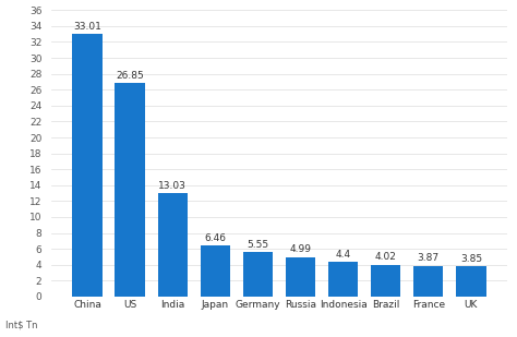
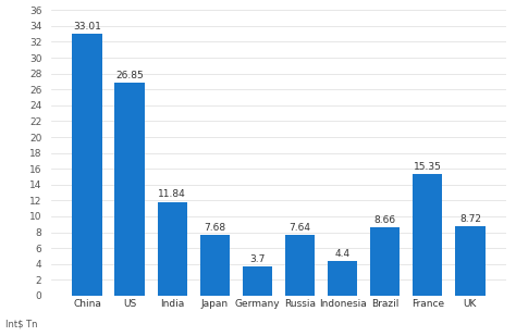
India: 13.03 -> 11.84
Japan: 6.46 -> 7.68
Germany: 5.55 -> 3.7
Russia: 4.99 -> 7.64
Brazil: 4.02 -> 8.66
France: 3.87 -> 15.35
UK: 3.85 -> 8.72
